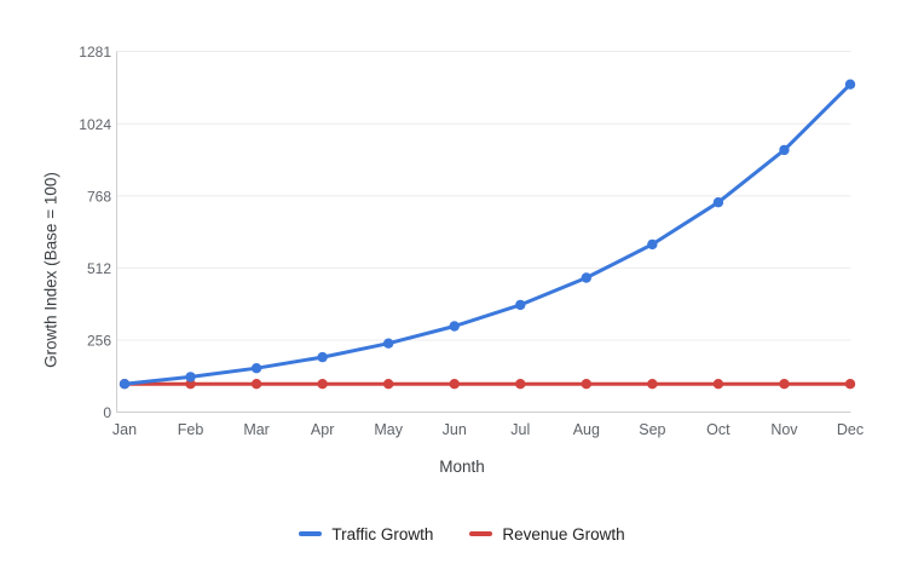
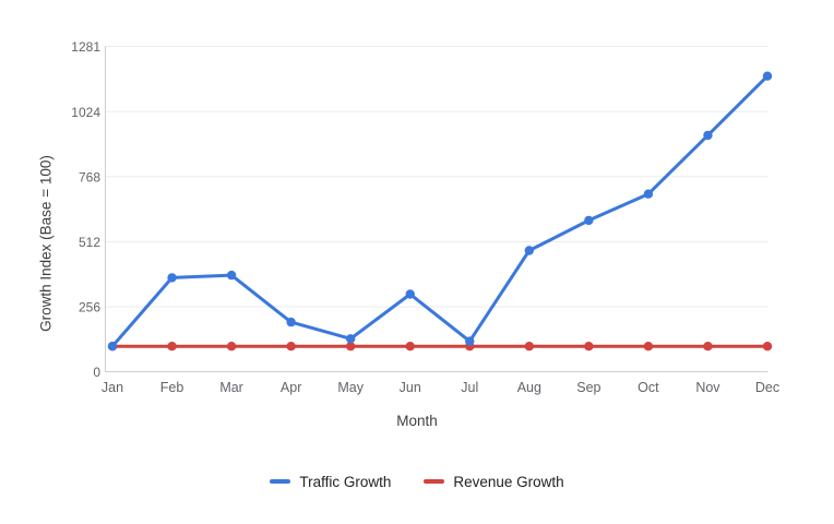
Traffic Growth/Feb: 120 -> 370
Traffic Growth/Mar: 160 -> 380
Traffic Growth/May: 240 -> 130
Traffic Growth/Jul: 380 -> 120
Traffic Growth/Oct: 740 -> 700
